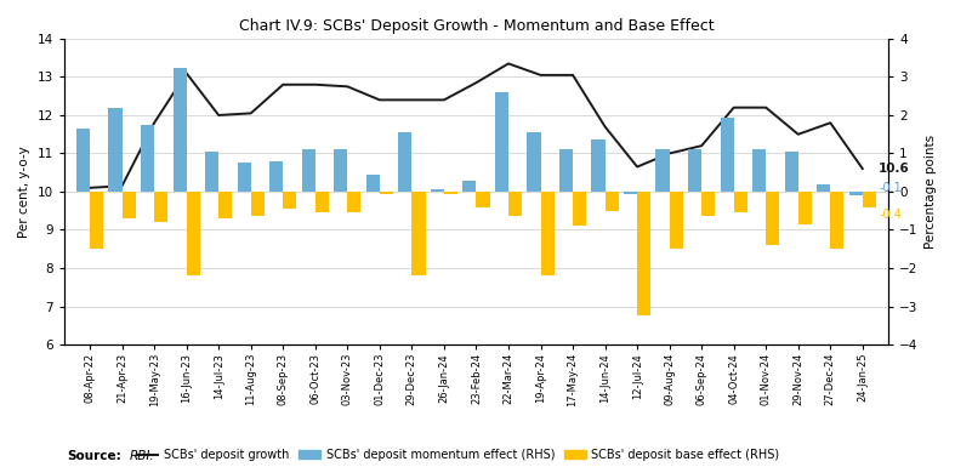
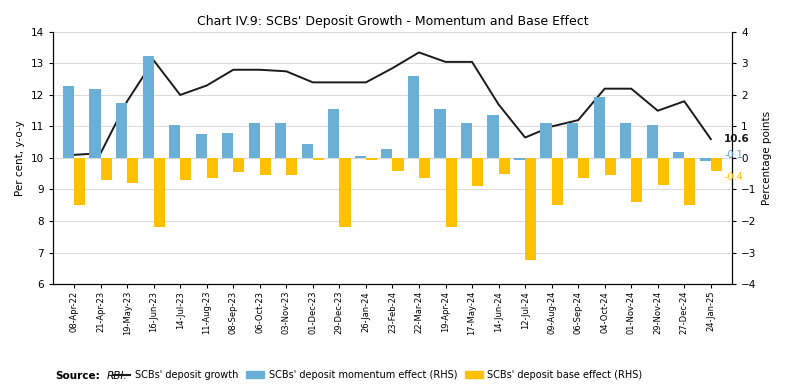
SCBs' deposit momentum effect (RHS)/08-Apr-22: 1.65 -> 2.30
SCBs' deposit growth/11-Aug-23: 12.05 -> 12.30
